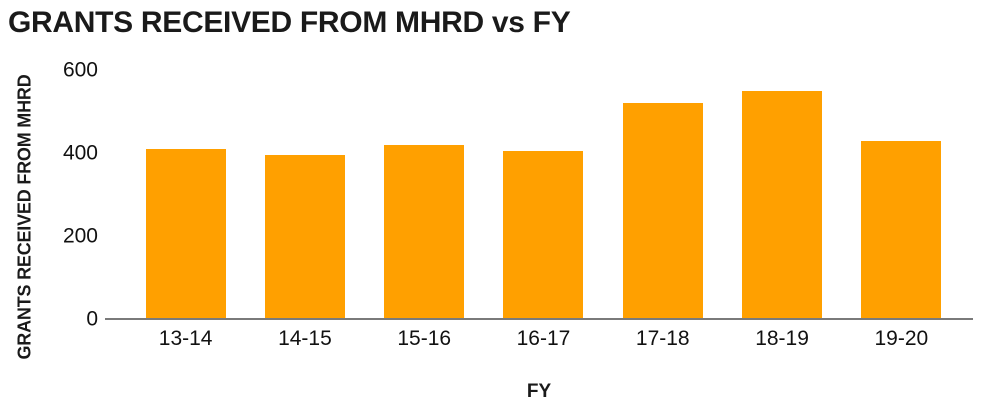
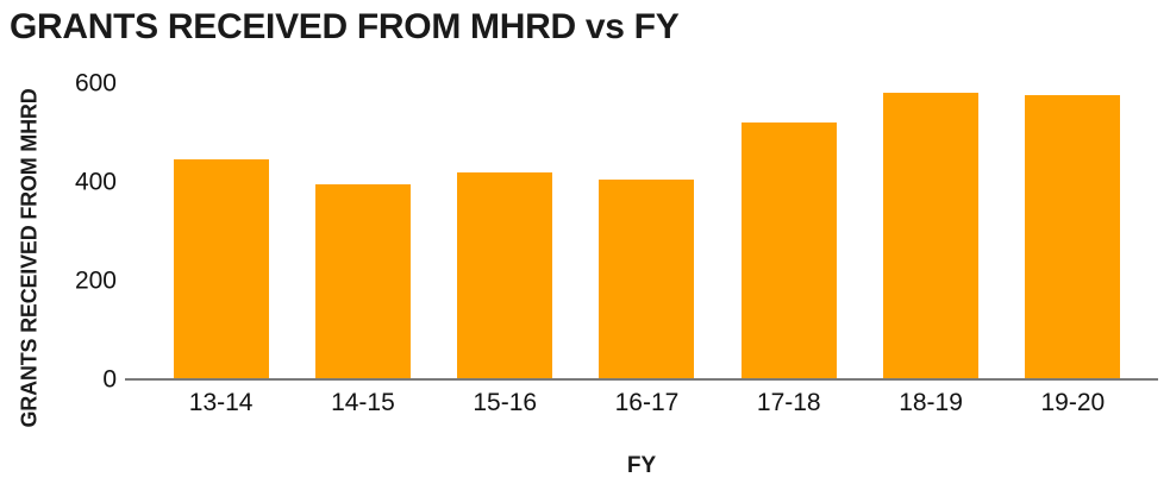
13-14: 410 -> 440
18-19: 550 -> 580
19-20: 430 -> 580
